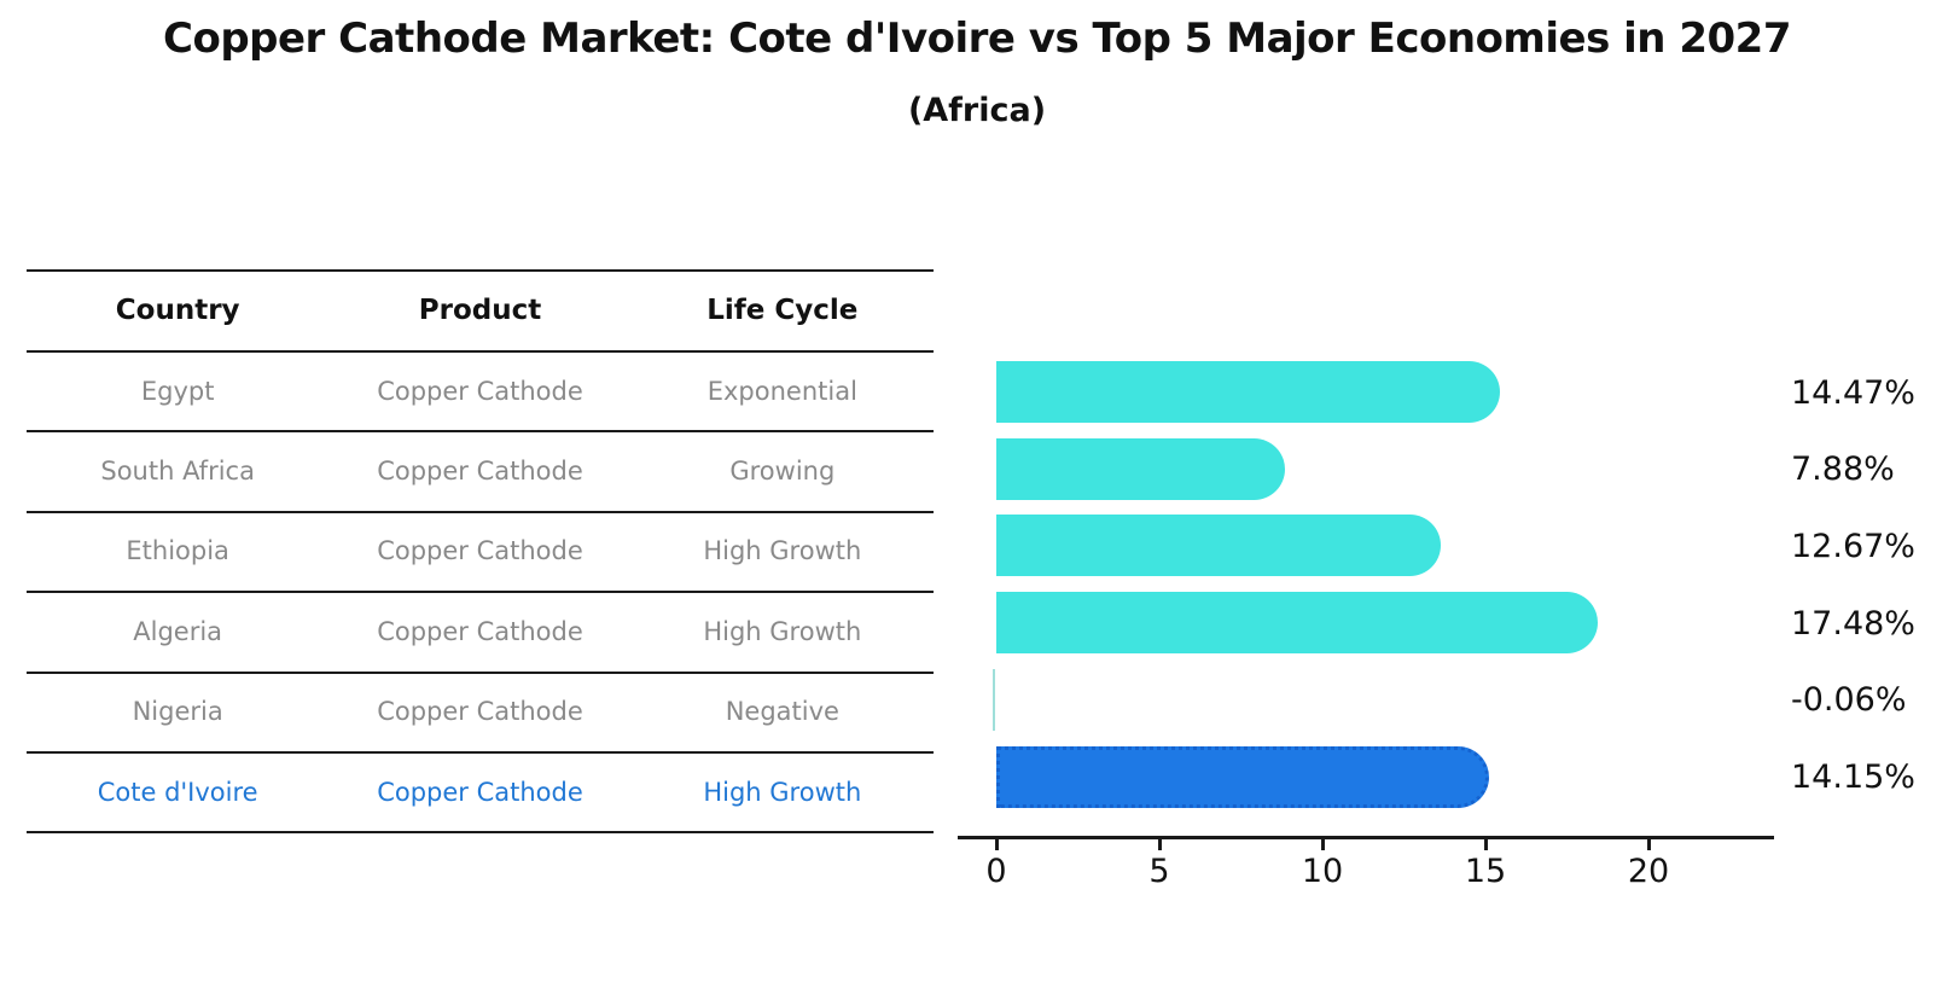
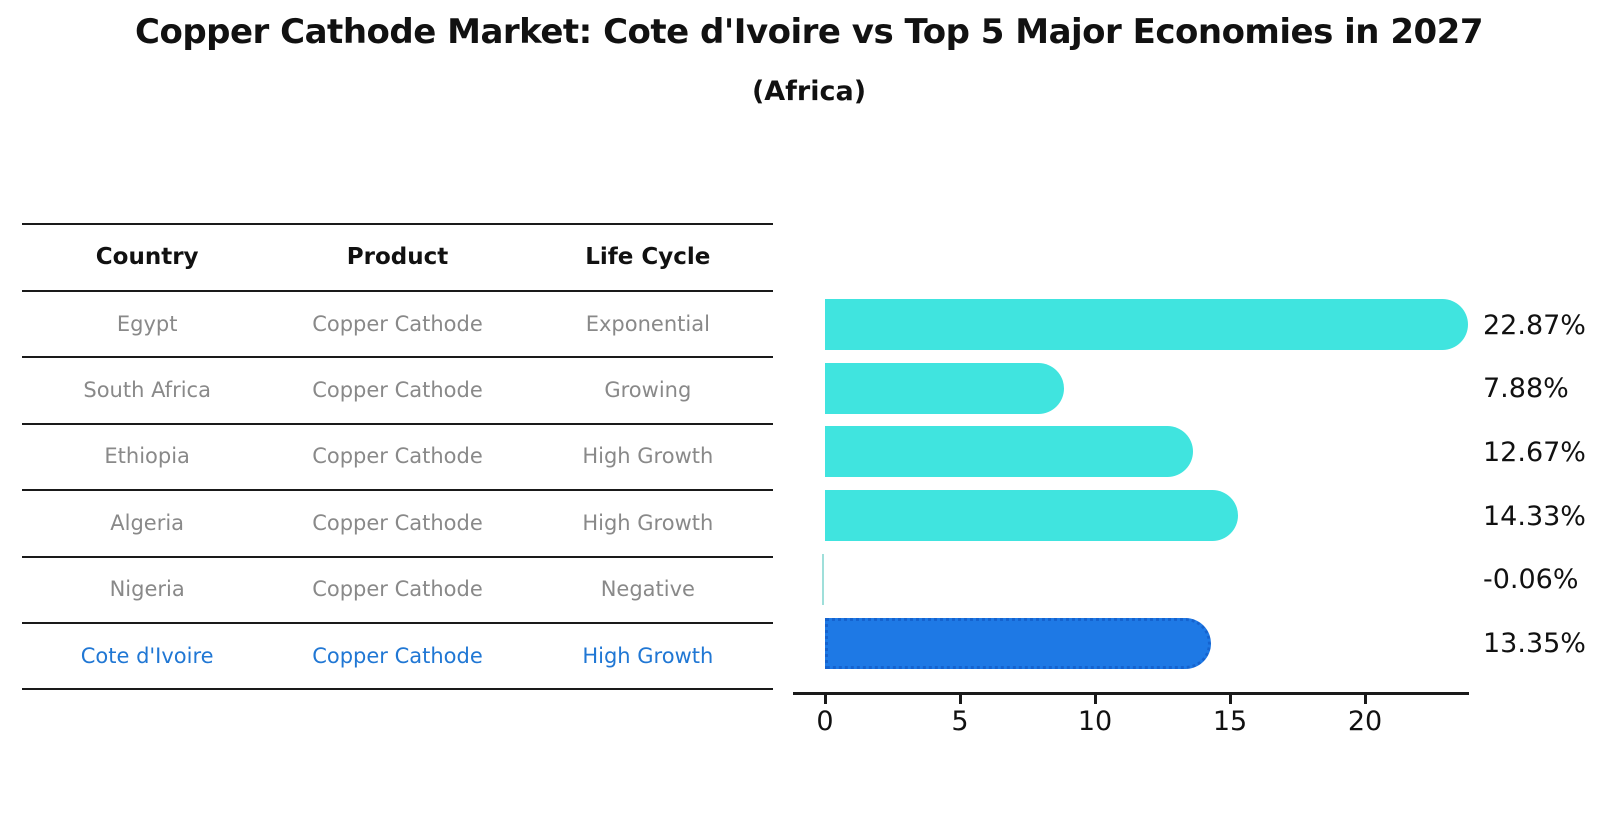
Egypt: 14.47% -> 22.87%
Algeria: 17.48% -> 14.33%
Cote d'Ivoire: 14.15% -> 13.35%
